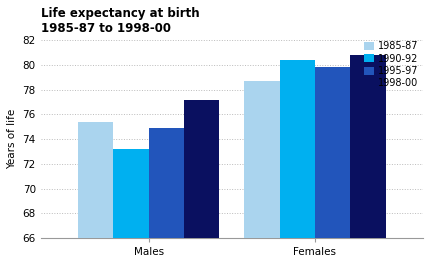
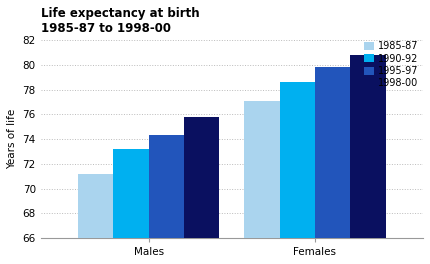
1985-87/Males: 75.4 -> 71.2
1995-97/Males: 74.9 -> 74.3
1998-00/Males: 77.2 -> 75.8
1985-87/Females: 78.7 -> 77.1
1990-92/Females: 80.4 -> 78.6
